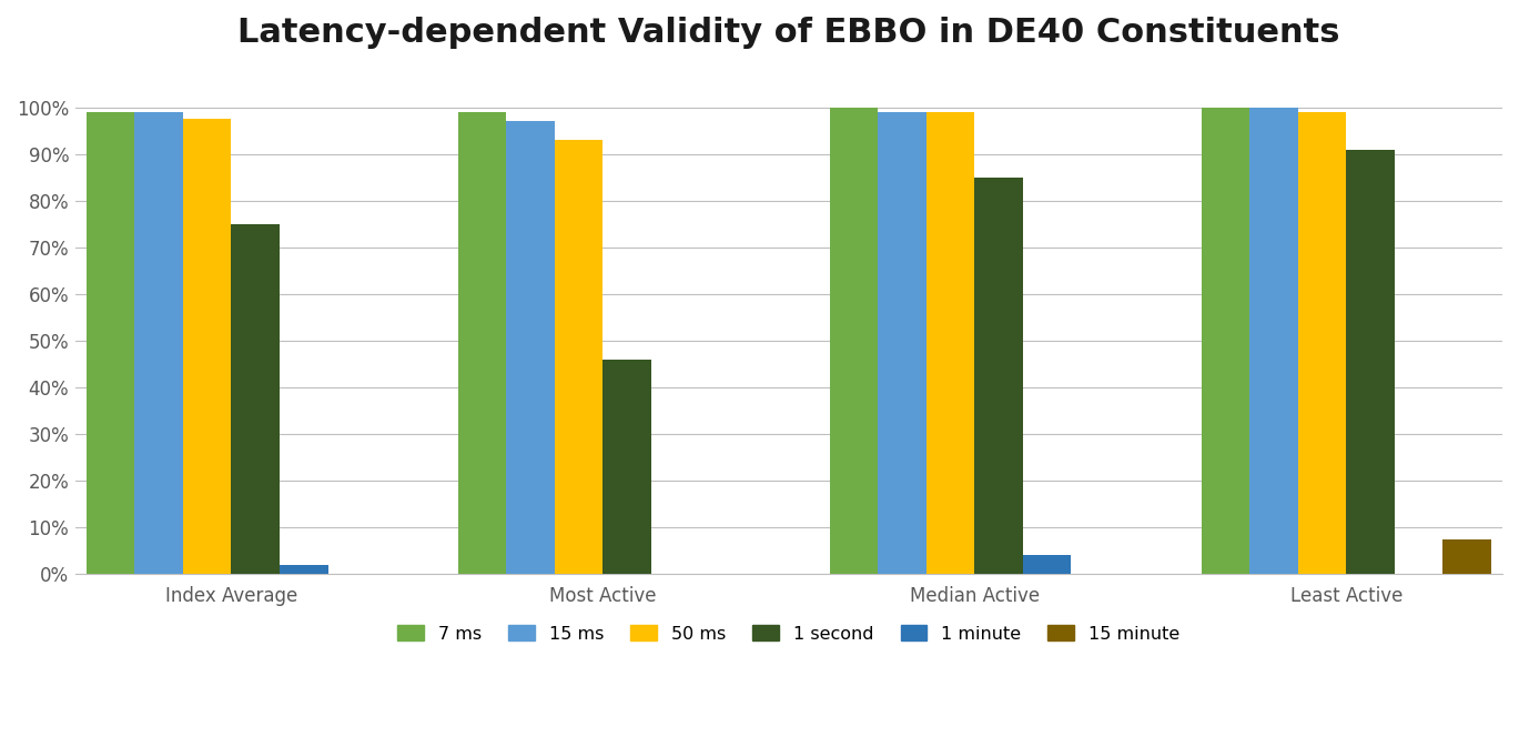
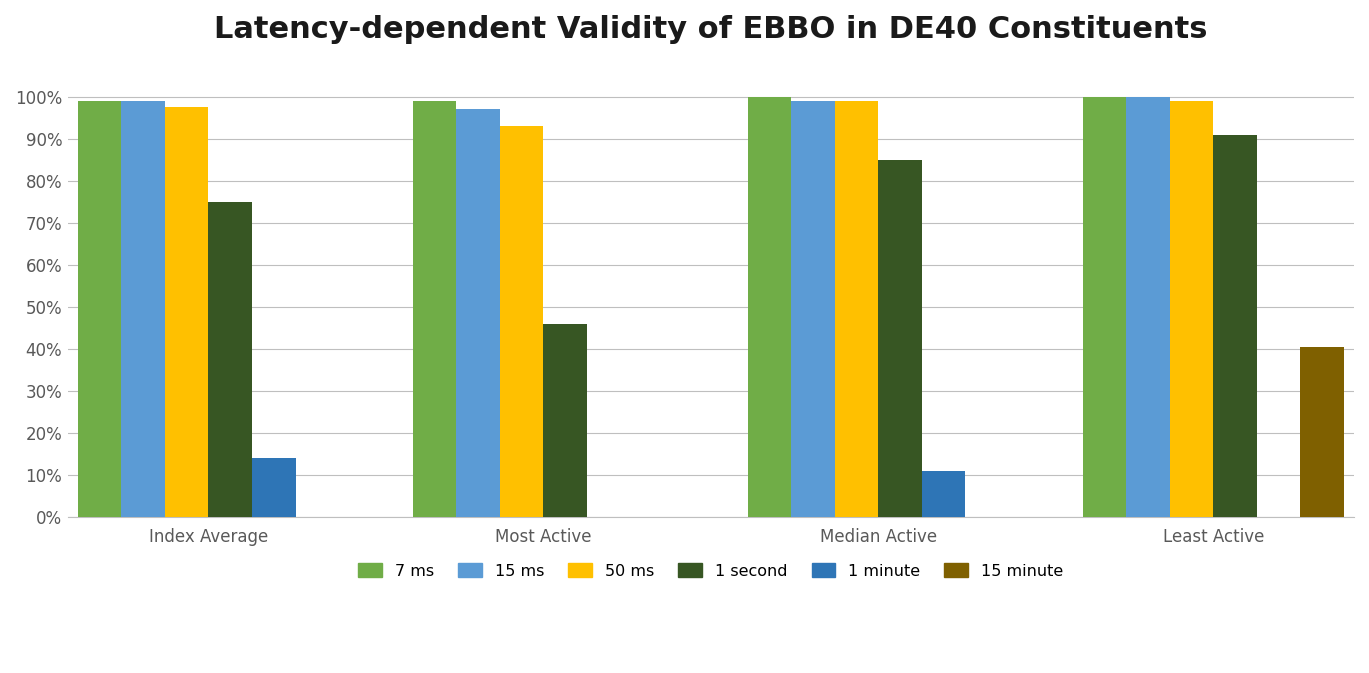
1 minute/Index Average: 2% -> 14%
1 minute/Median Active: 4% -> 11%
15 minute/Least Active: 7.5% -> 40.5%
